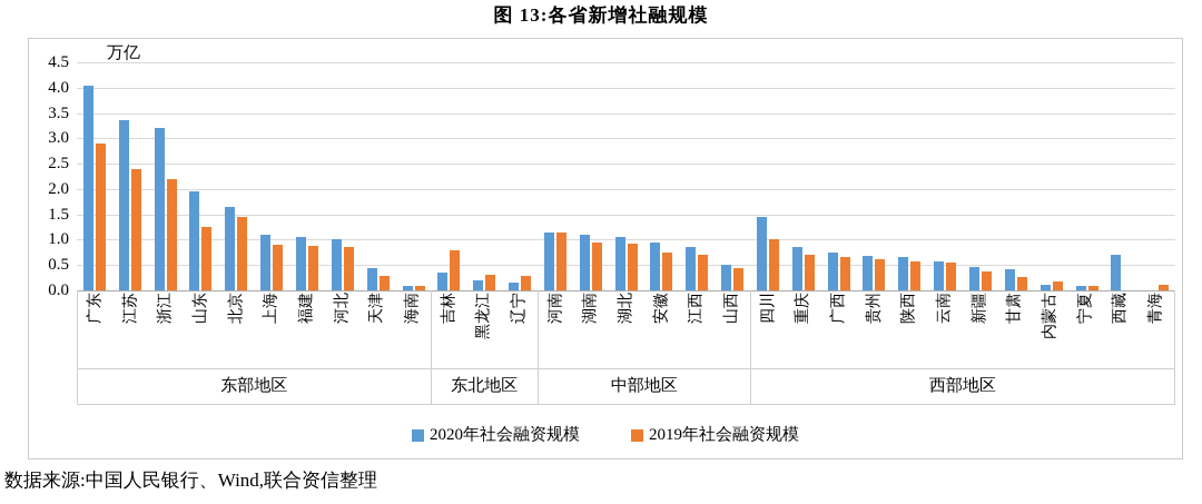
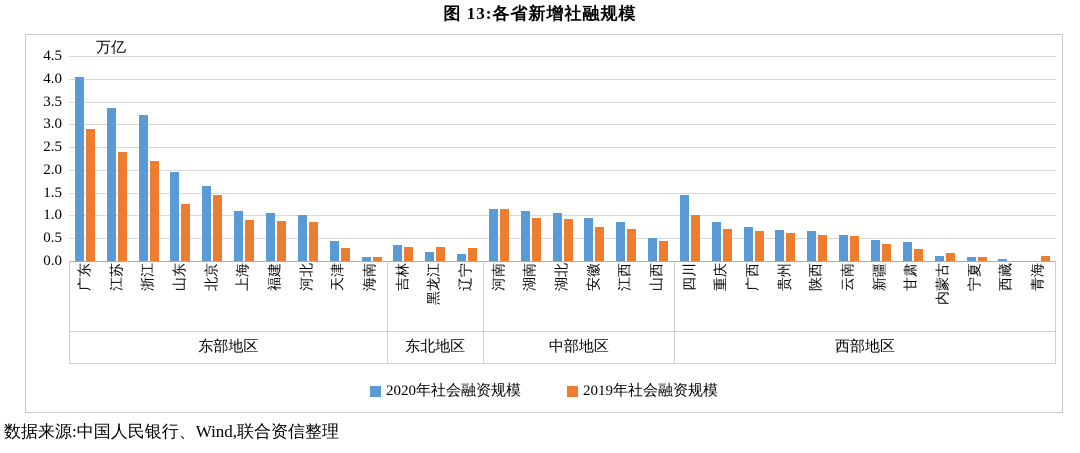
2019年社会融资规模/吉林: 0.8 -> 0.3
2020年社会融资规模/西藏: 0.7 -> 0.1
